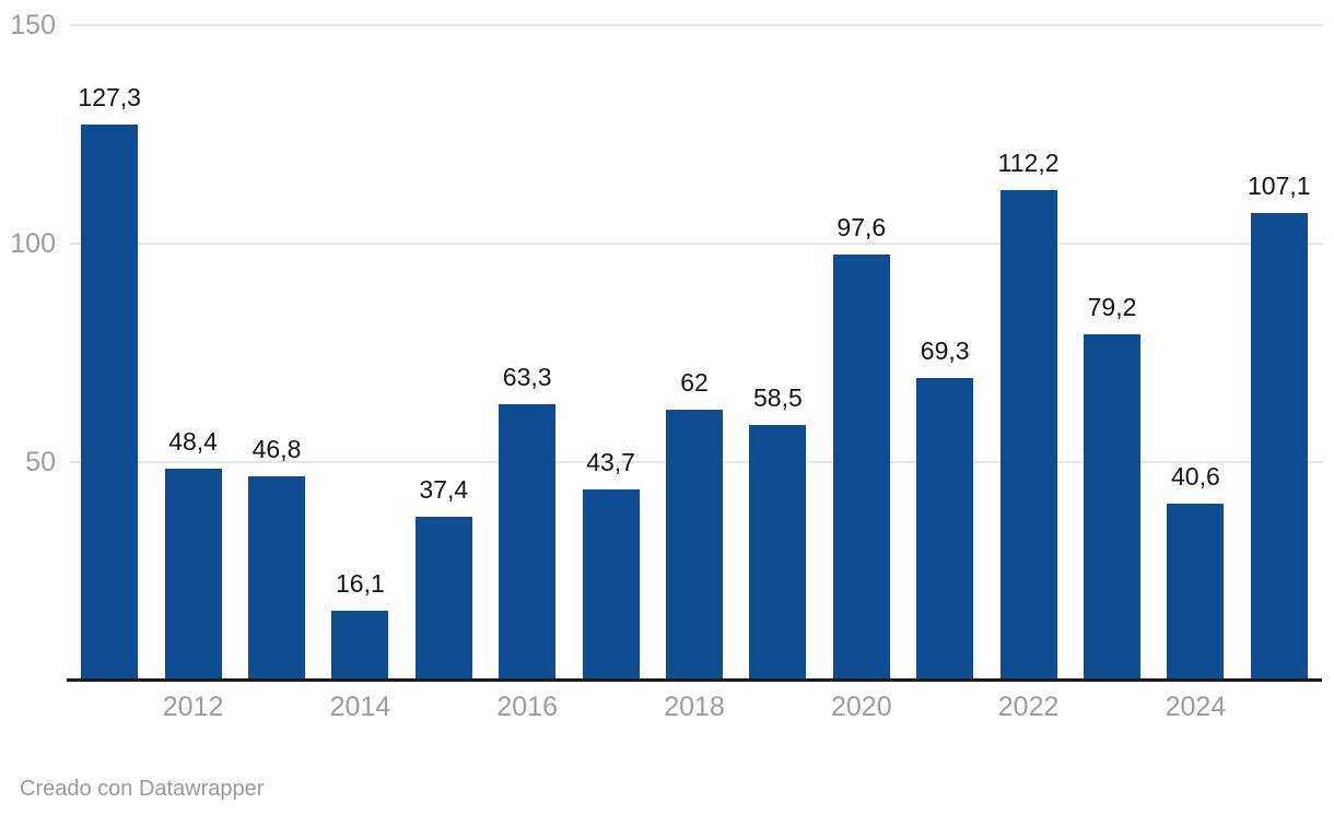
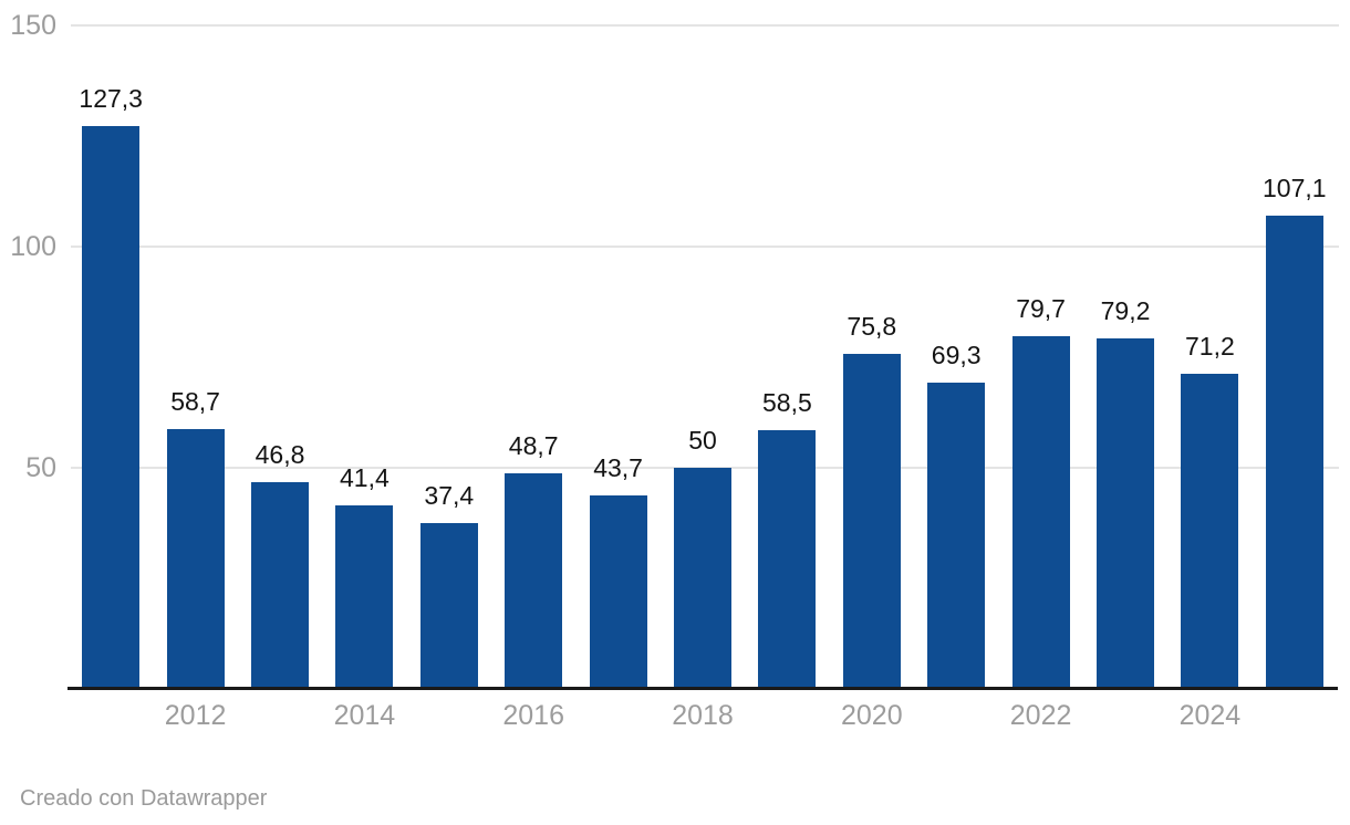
2012: 48,4 -> 58,7
2014: 16,1 -> 41,4
2016: 63,3 -> 48,7
2018: 62 -> 50
2020: 97,6 -> 75,8
2022: 112,2 -> 79,7
2024: 40,6 -> 71,2
